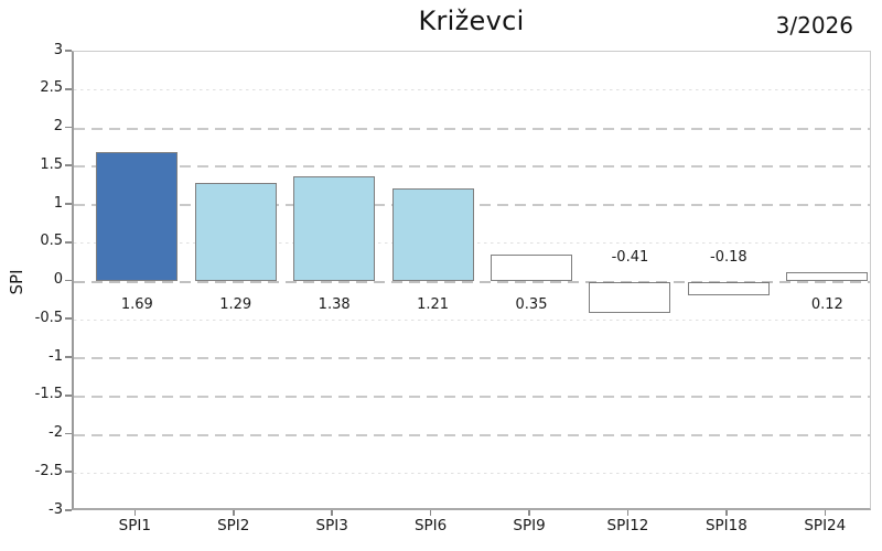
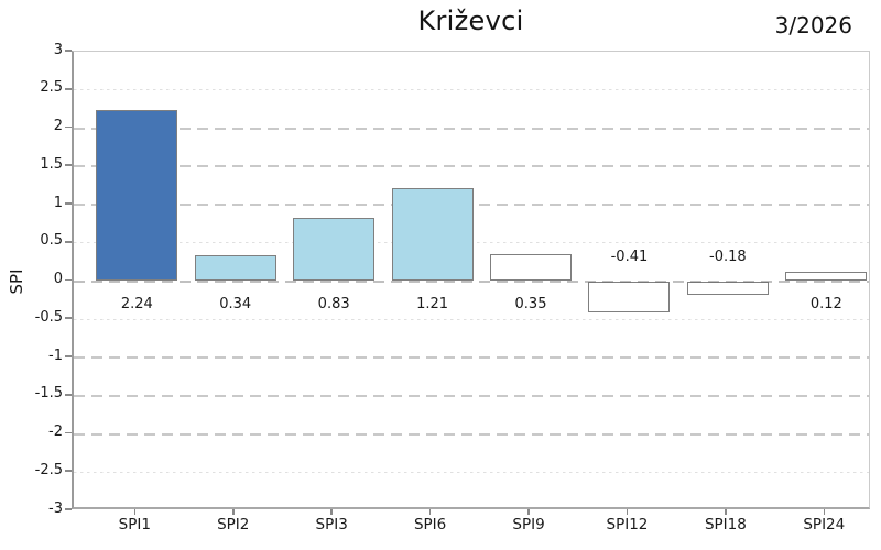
SPI1: 1.69 -> 2.24
SPI2: 1.29 -> 0.34
SPI3: 1.38 -> 0.83
